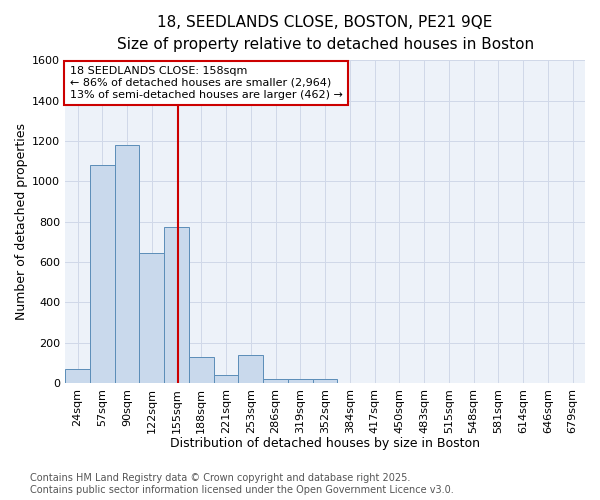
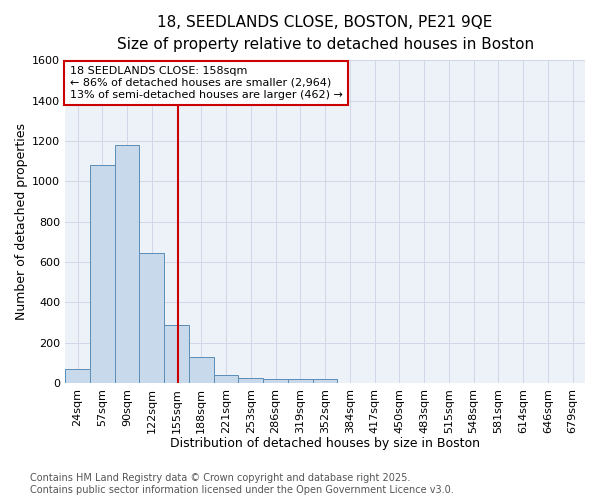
155sqm: 775 -> 285
253sqm: 140 -> 25
